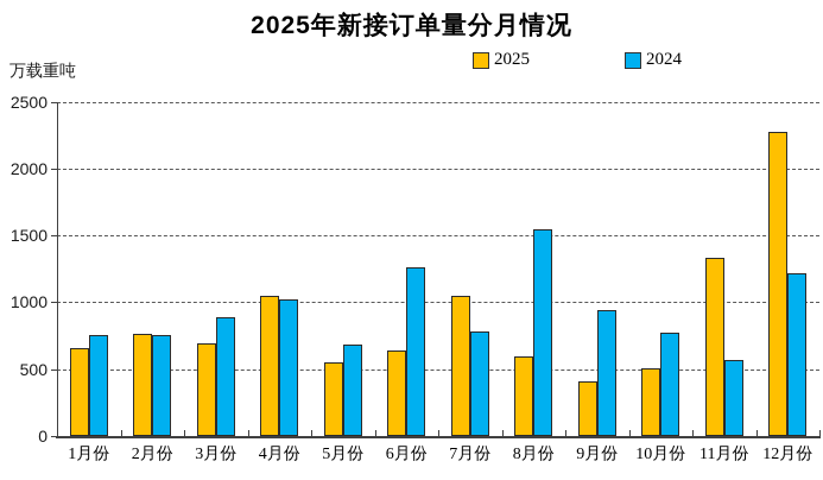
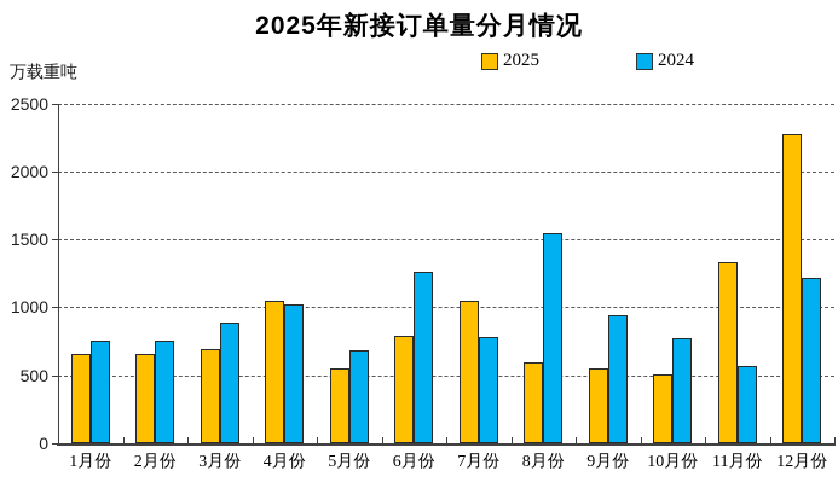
2025/2月份: 760 -> 660
2025/6月份: 640 -> 790
2025/9月份: 410 -> 560
